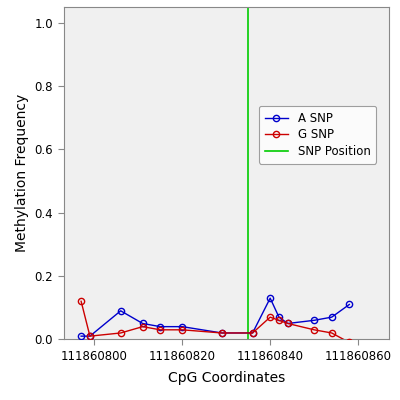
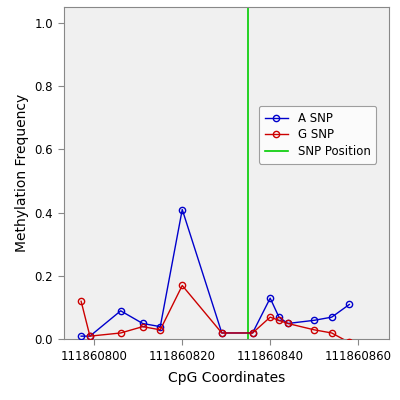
A SNP/111860820: 0.04 -> 0.41
G SNP/111860820: 0.03 -> 0.17
